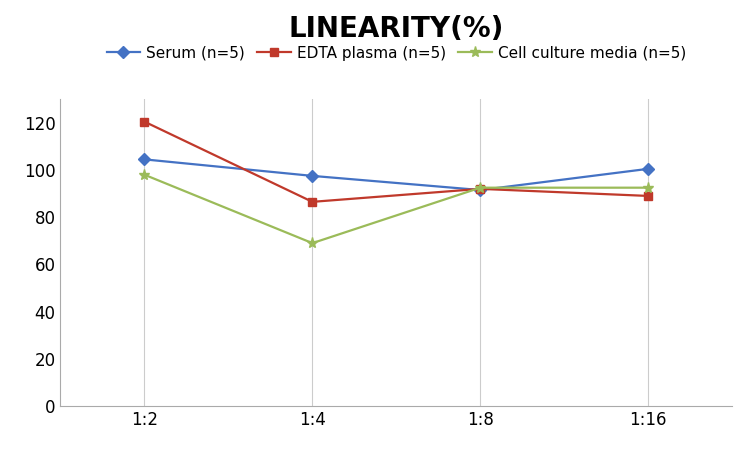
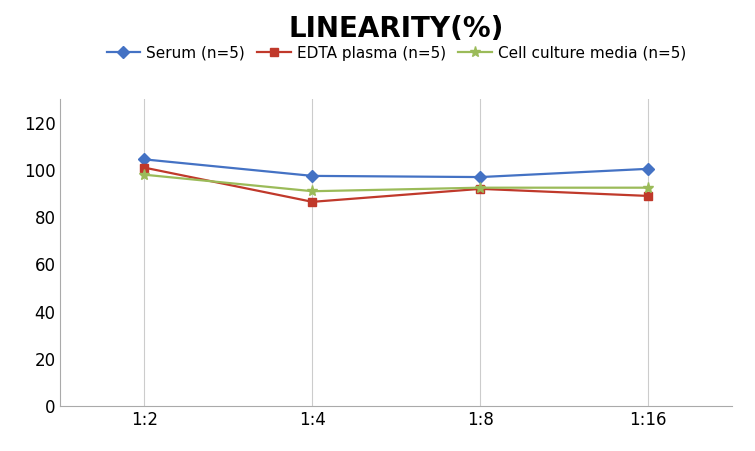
EDTA plasma (n=5)/1:2: 120.5 -> 101.0
Cell culture media (n=5)/1:4: 69.0 -> 91.0
Serum (n=5)/1:8: 91.5 -> 97.0
